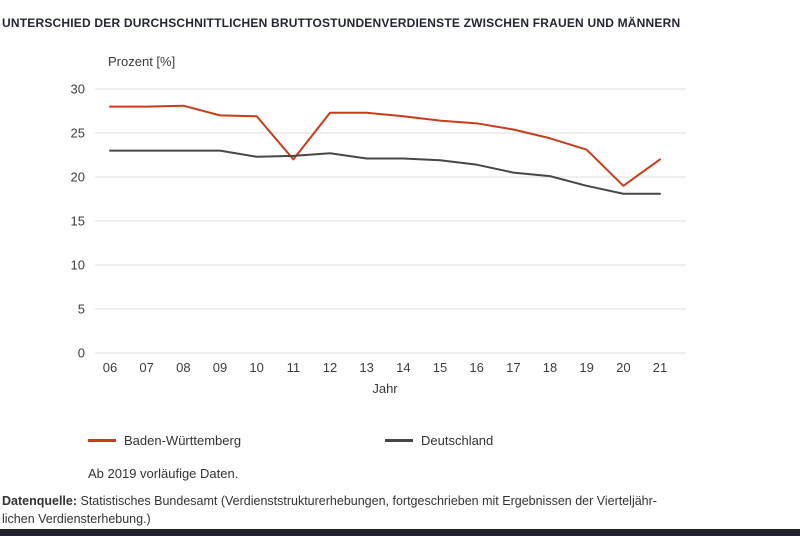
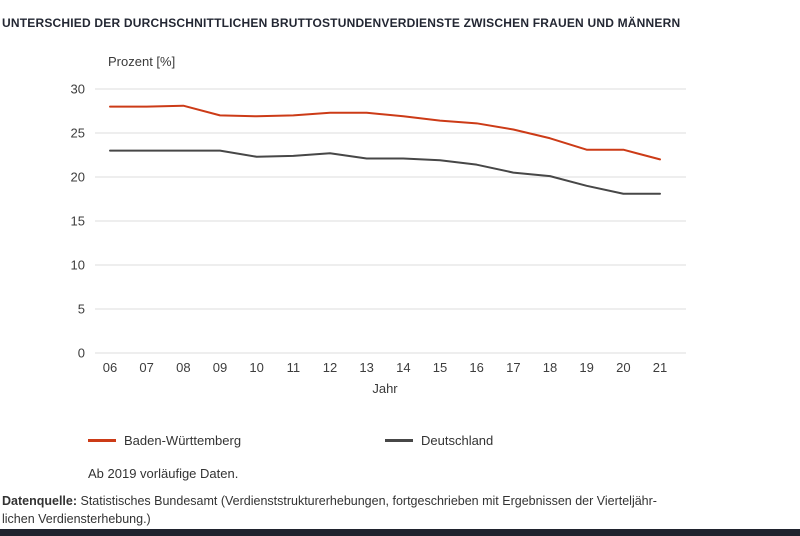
Baden-Württemberg/11: 22 -> 27
Baden-Württemberg/20: 19 -> 23
